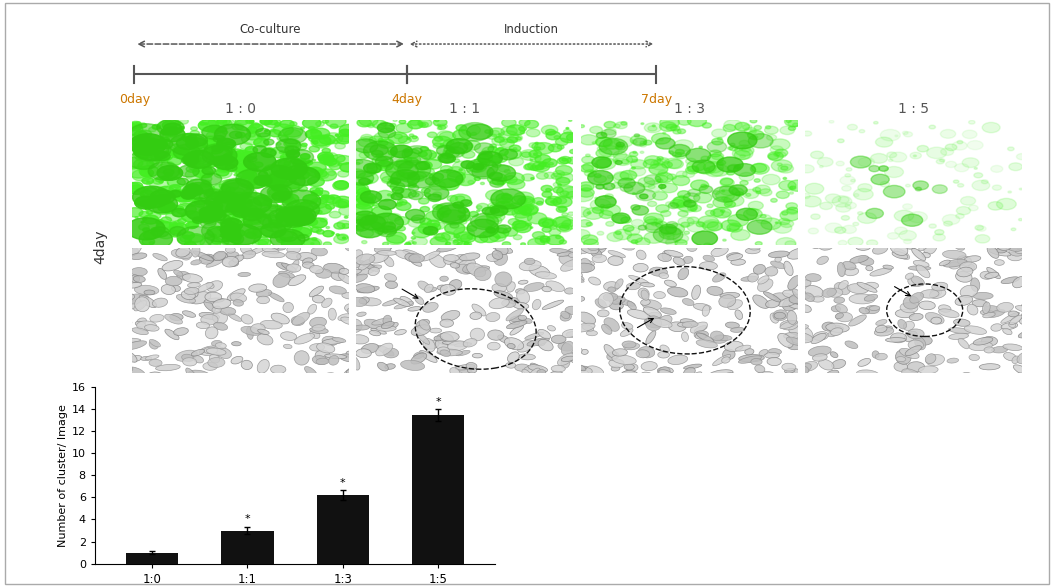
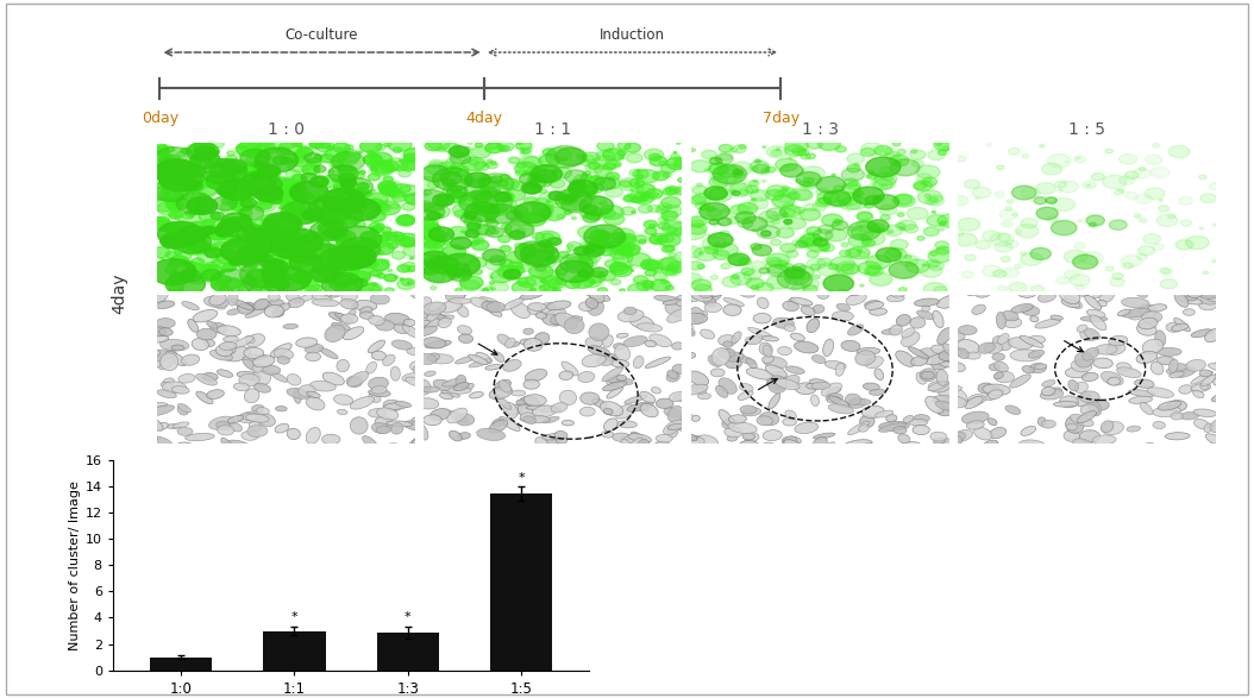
1:3: 6.2 -> 2.9
